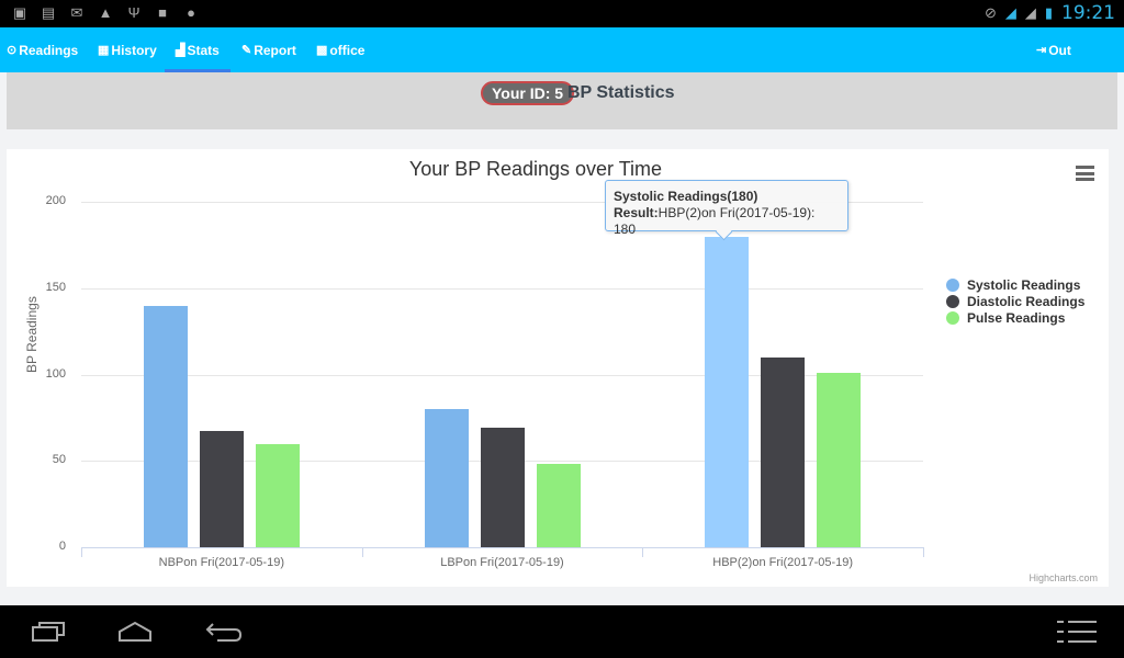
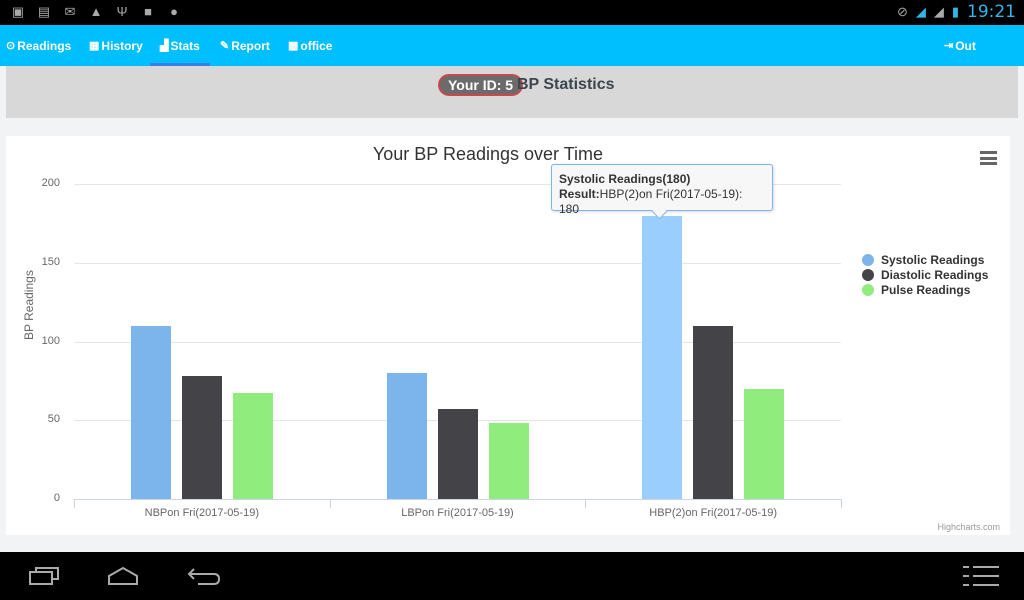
Systolic Readings/NBPon Fri(2017-05-19): 140 -> 110
Diastolic Readings/NBPon Fri(2017-05-19): 67 -> 78
Pulse Readings/NBPon Fri(2017-05-19): 60 -> 67
Diastolic Readings/LBPon Fri(2017-05-19): 69 -> 57
Pulse Readings/HBP(2)on Fri(2017-05-19): 101 -> 70
